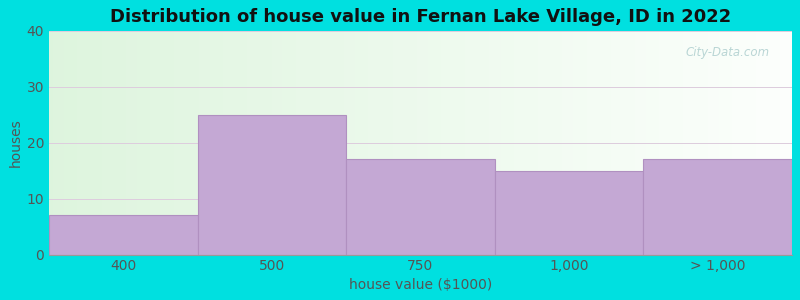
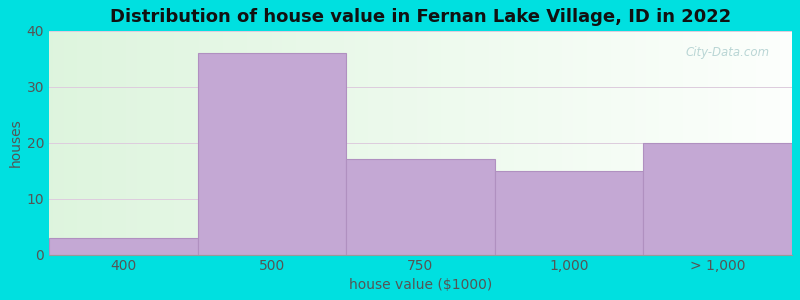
400: 7 -> 3
500: 25 -> 36
> 1,000: 17 -> 20
